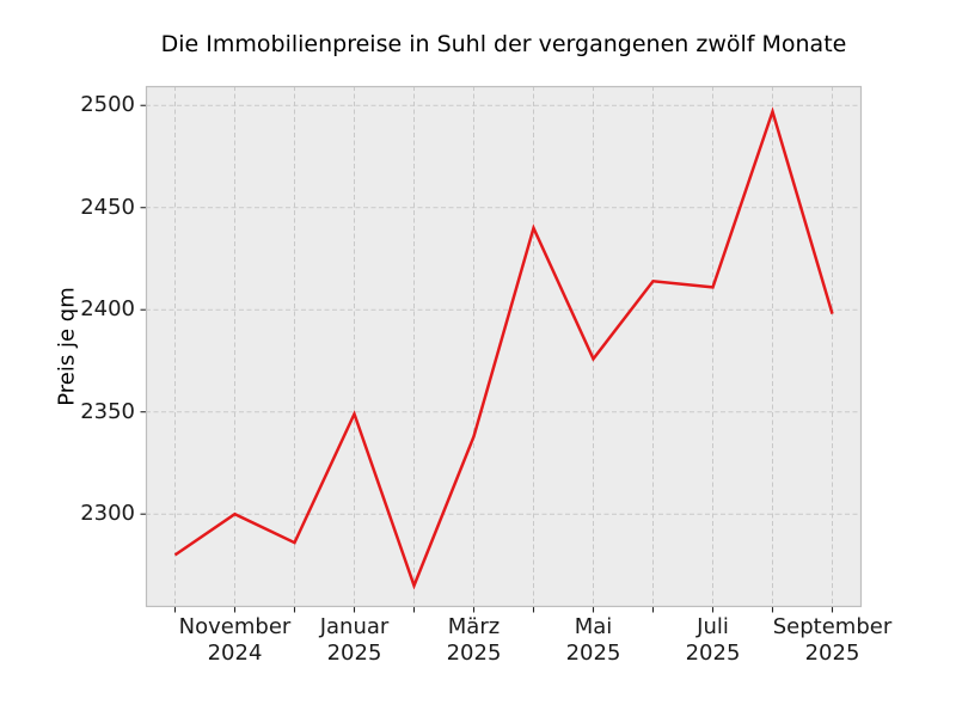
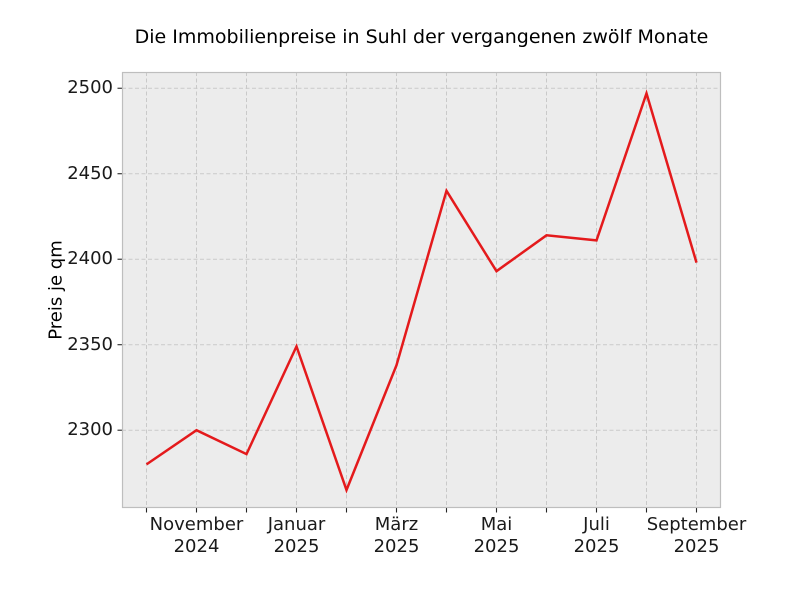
Mai 2025: 2376 -> 2393
